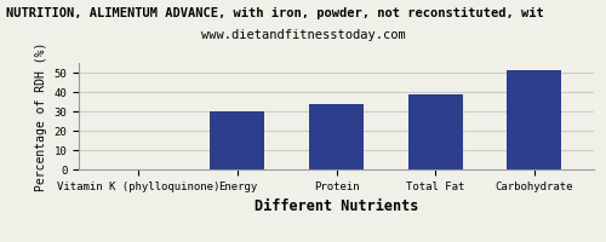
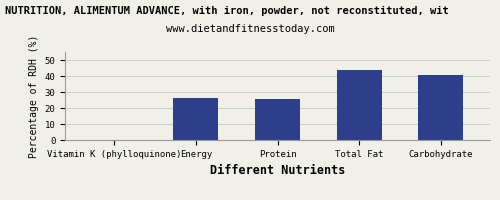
Energy: 30 -> 26
Protein: 34 -> 26
Total Fat: 39 -> 44
Carbohydrate: 51 -> 40
